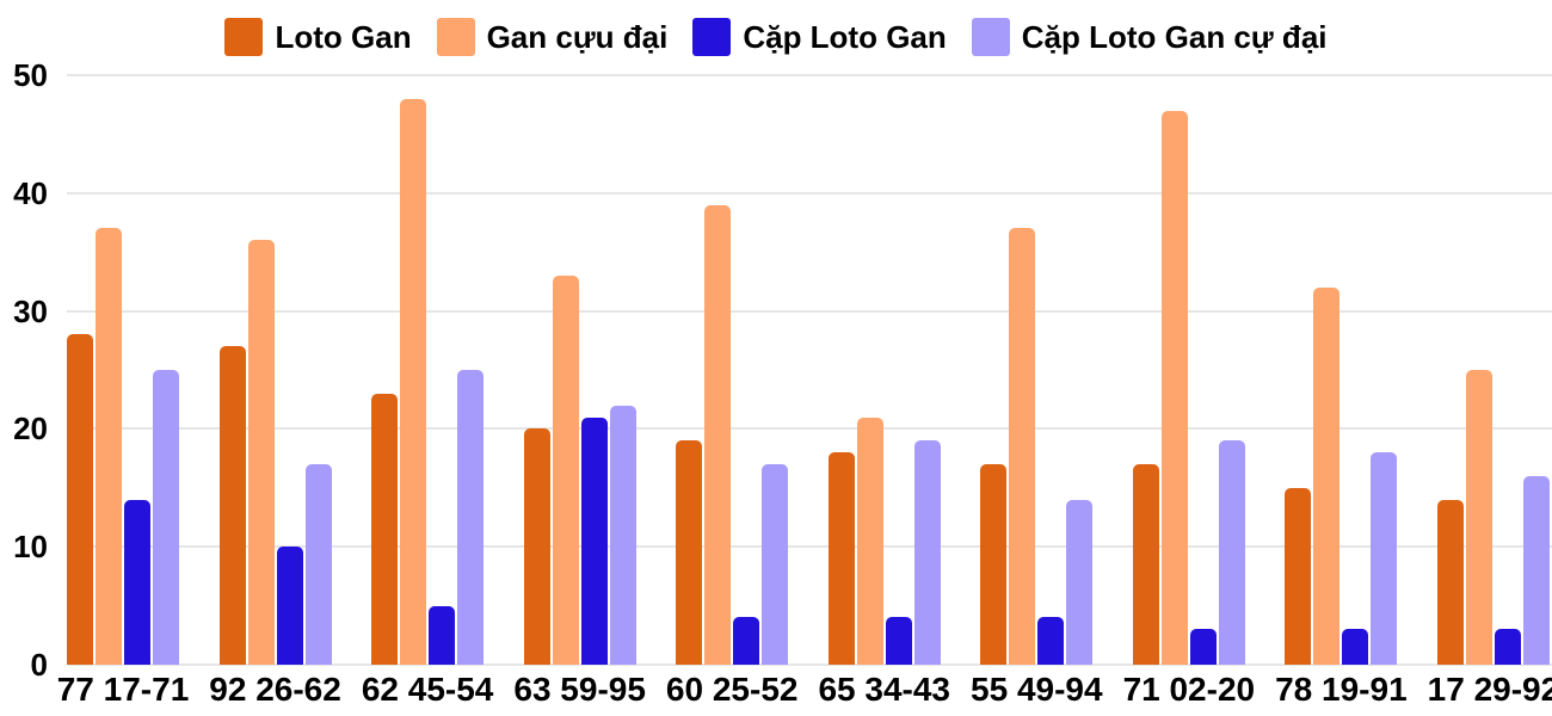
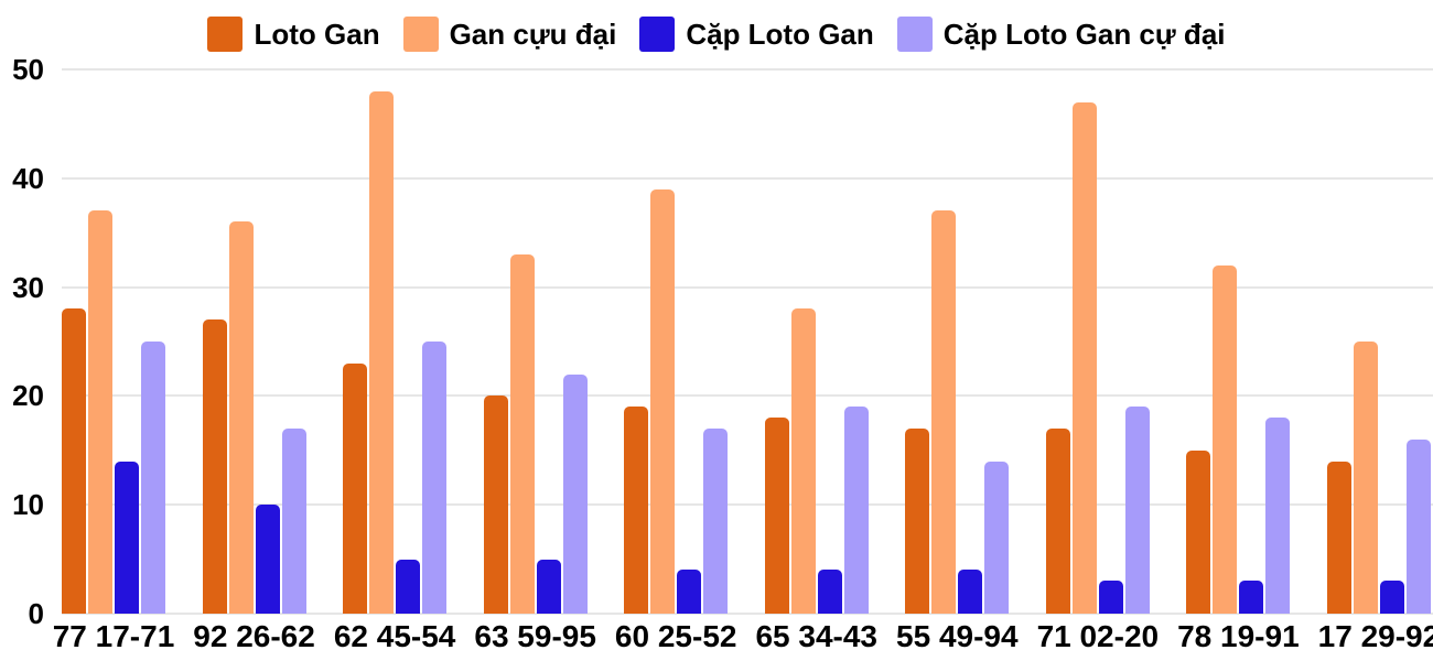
Cặp Loto Gan/63 59-95: 21 -> 5
Gan cựu đại/65 34-43: 21 -> 28
